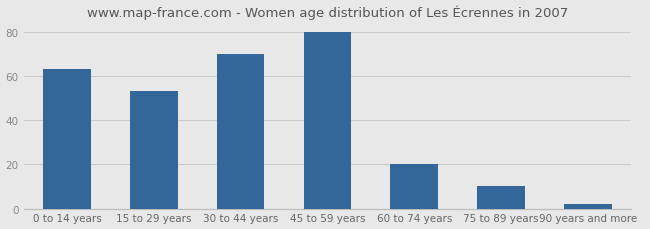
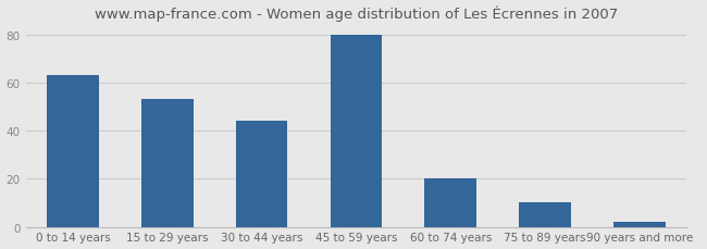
30 to 44 years: 70 -> 44
